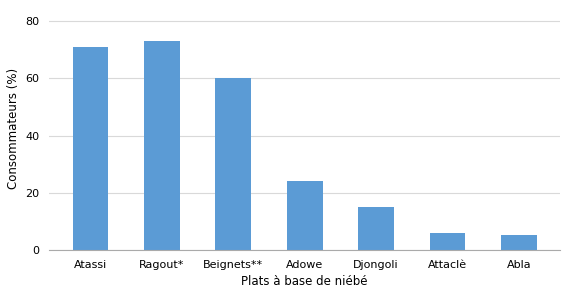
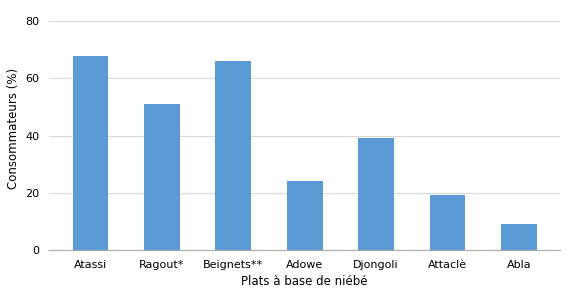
Atassi: 71 -> 68
Ragout*: 73 -> 51
Beignets**: 60 -> 66
Djongoli: 15 -> 39
Attaclè: 6 -> 19
Abla: 5 -> 9
